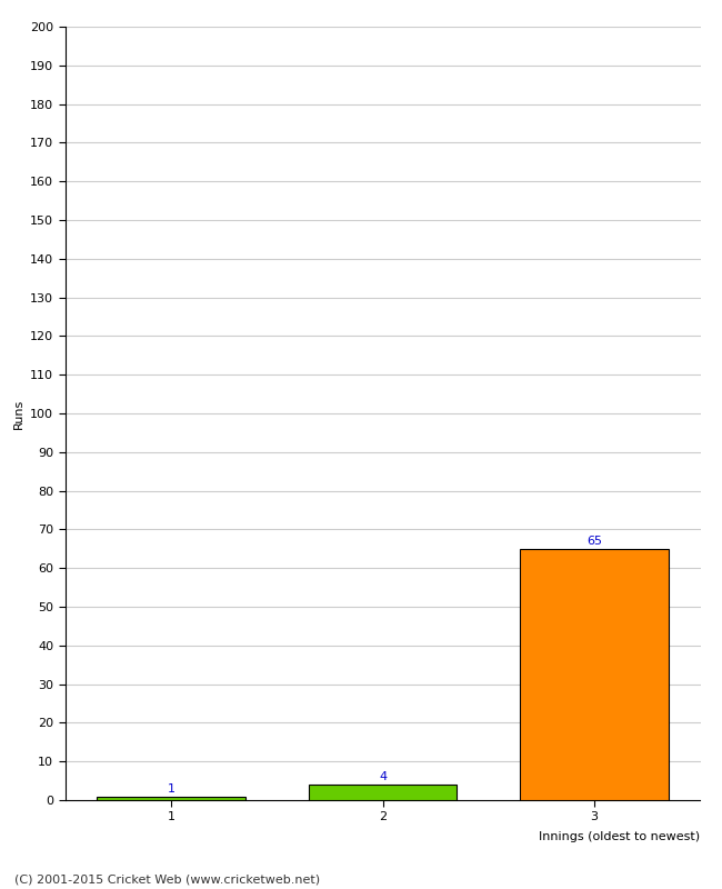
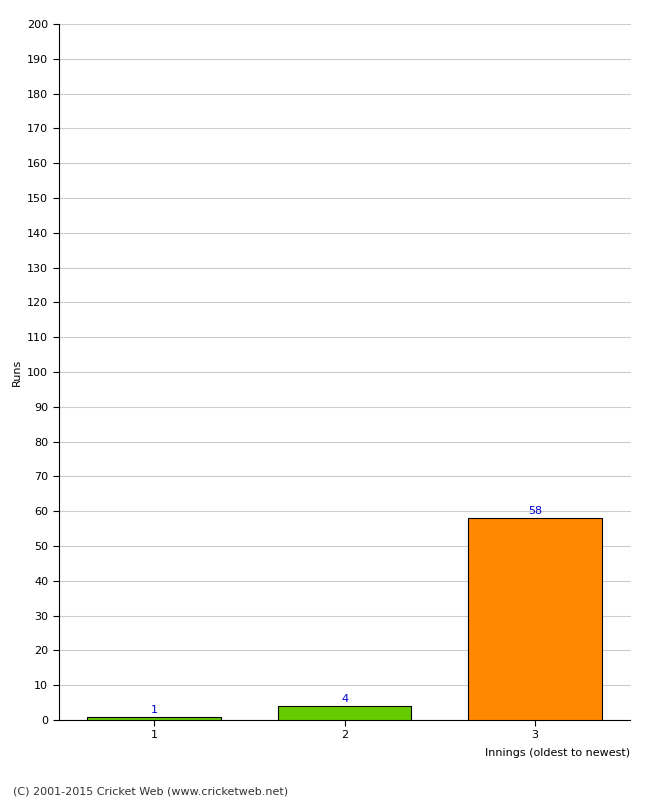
3: 65 -> 58
